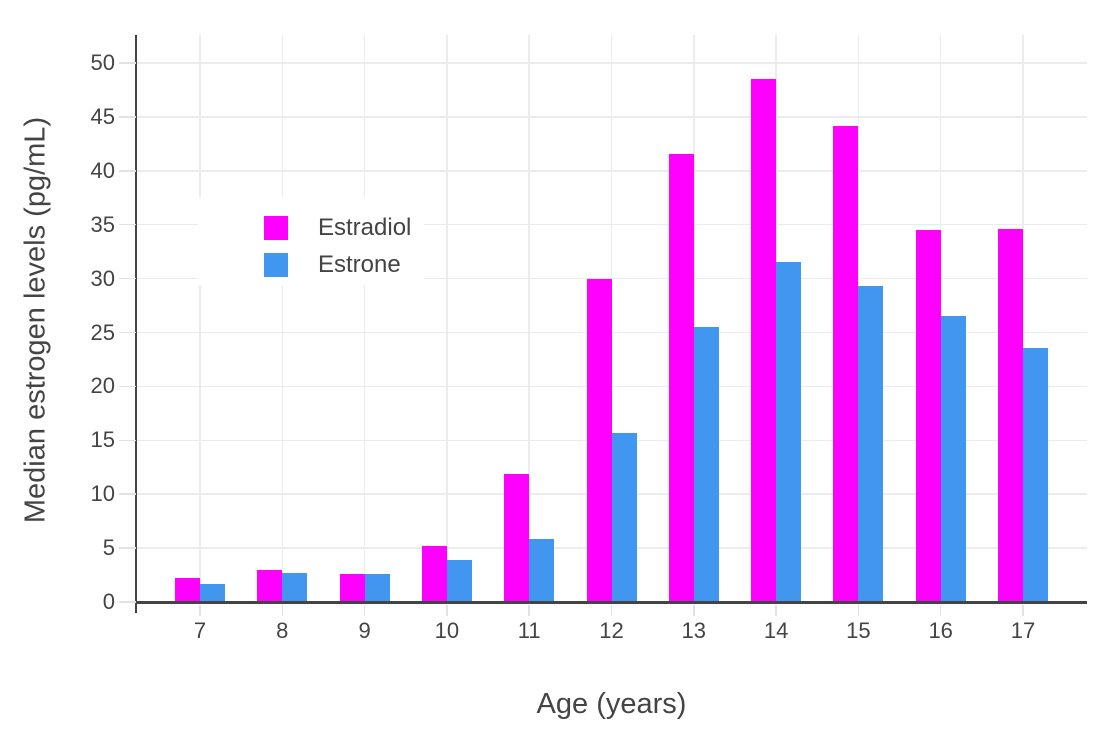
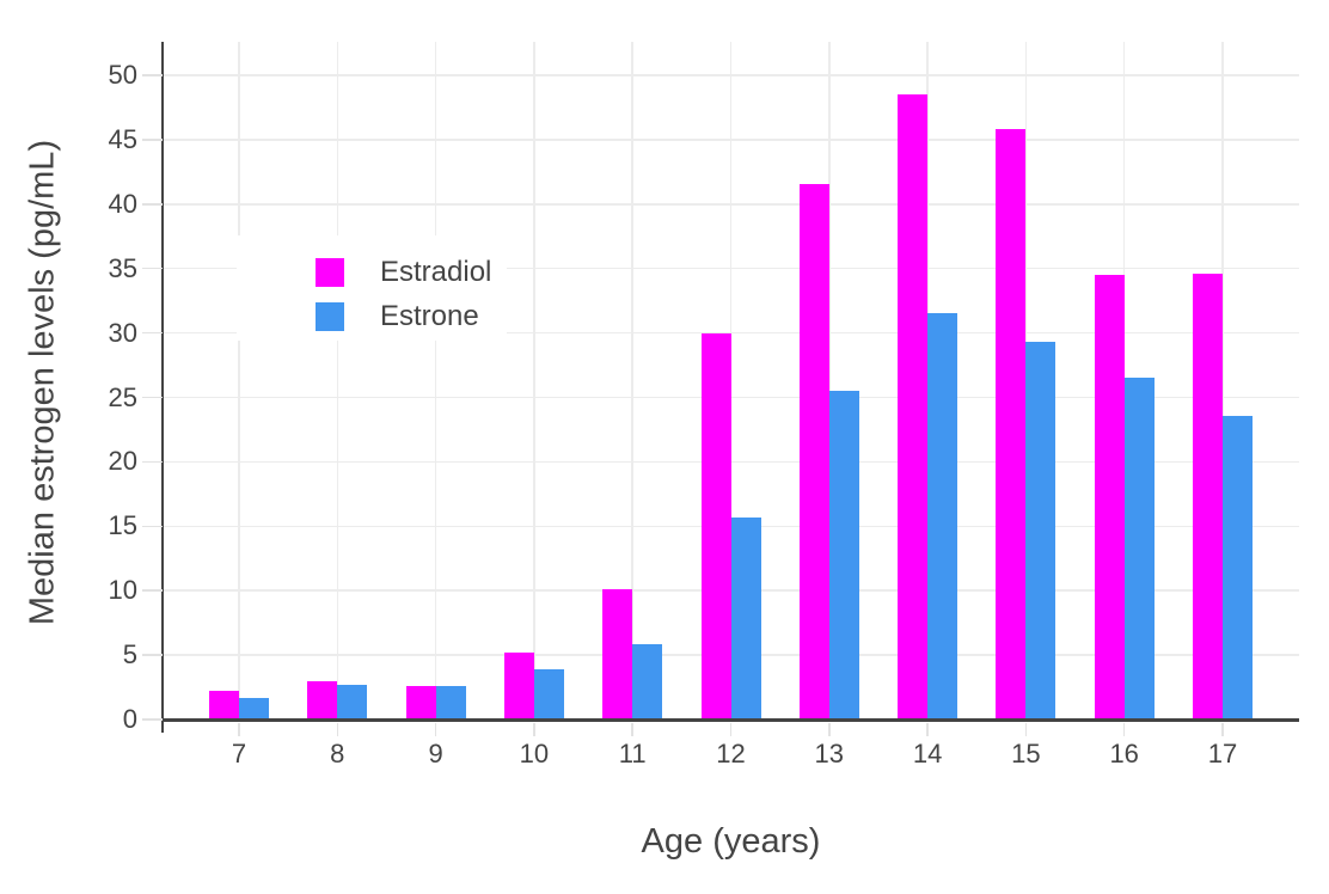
Estradiol/11: 11.9 -> 10.1
Estradiol/15: 44.2 -> 45.8
